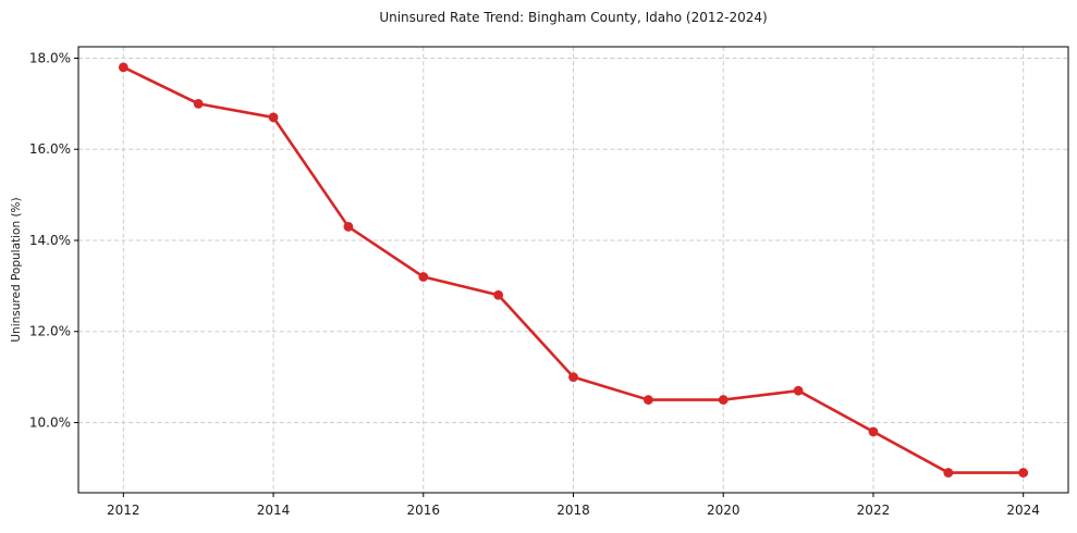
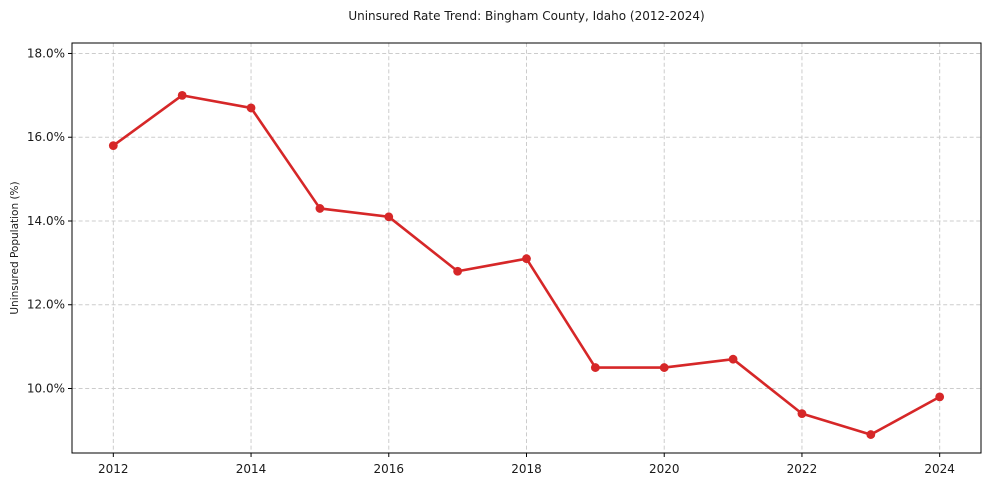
2012: 17.8% -> 15.8%
2016: 13.2% -> 14.1%
2018: 11.0% -> 13.1%
2022: 9.8% -> 9.4%
2024: 8.9% -> 9.8%
